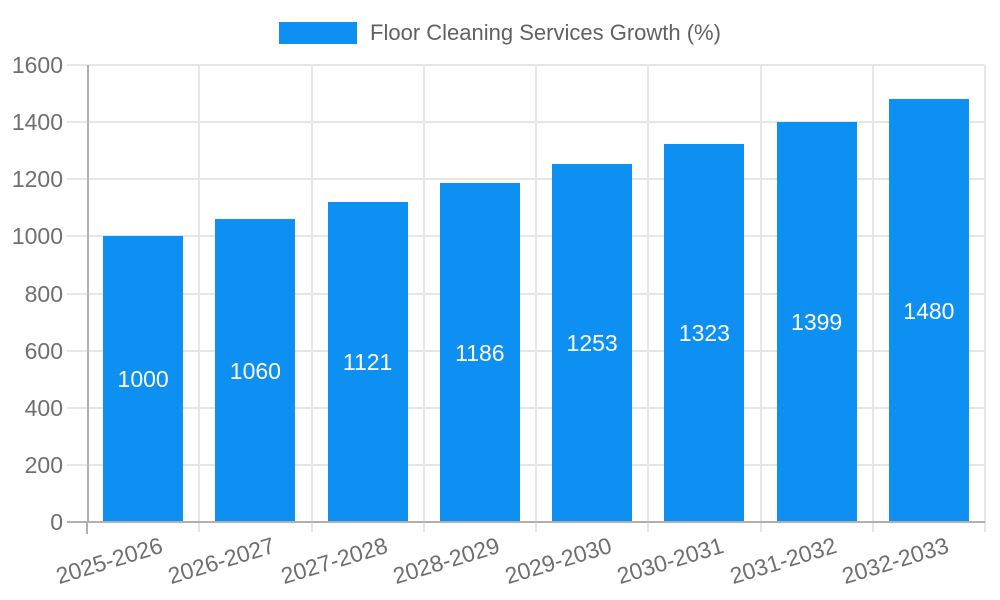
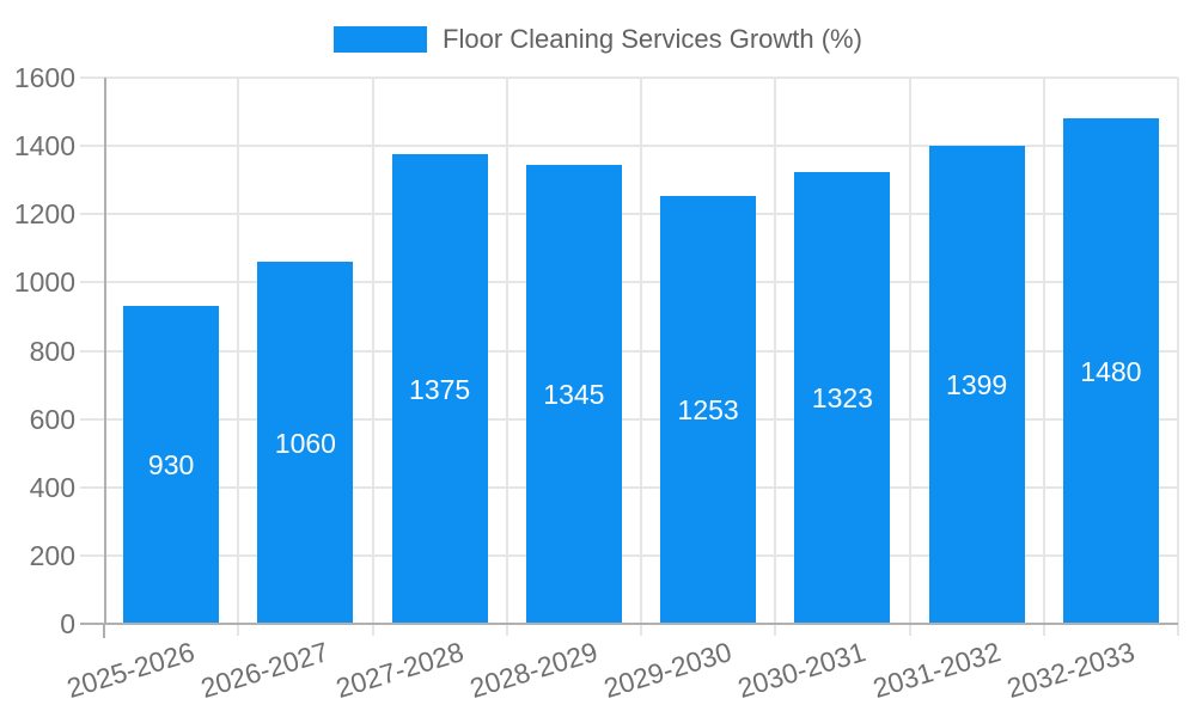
2025-2026: 1000 -> 930
2027-2028: 1121 -> 1375
2028-2029: 1186 -> 1345
